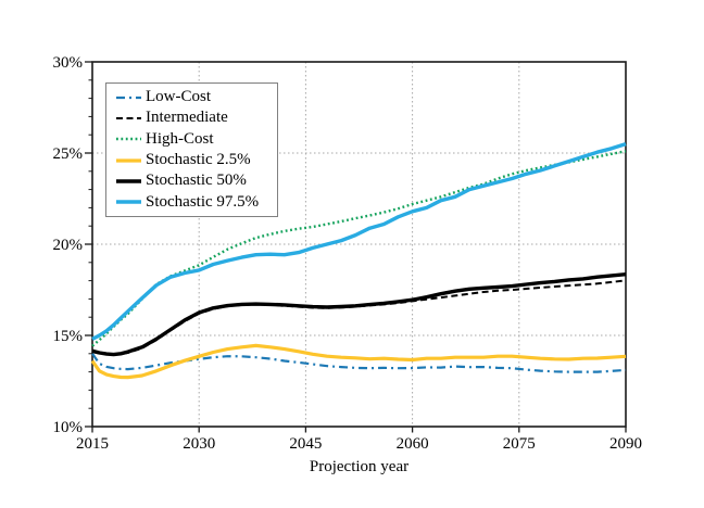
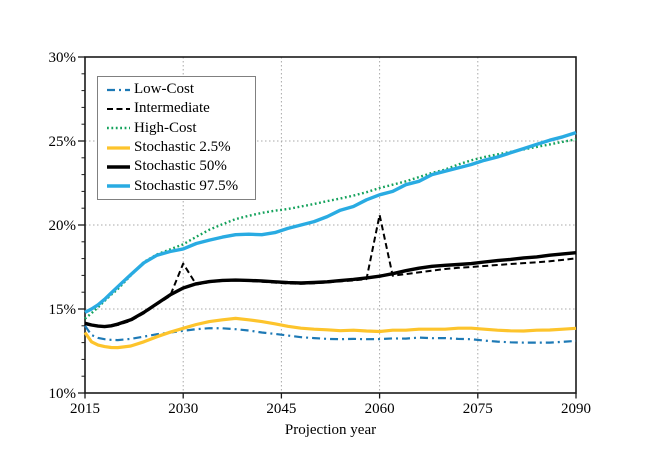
Intermediate/2030: 16.2% -> 17.7%
Intermediate/2060: 16.9% -> 20.6%
